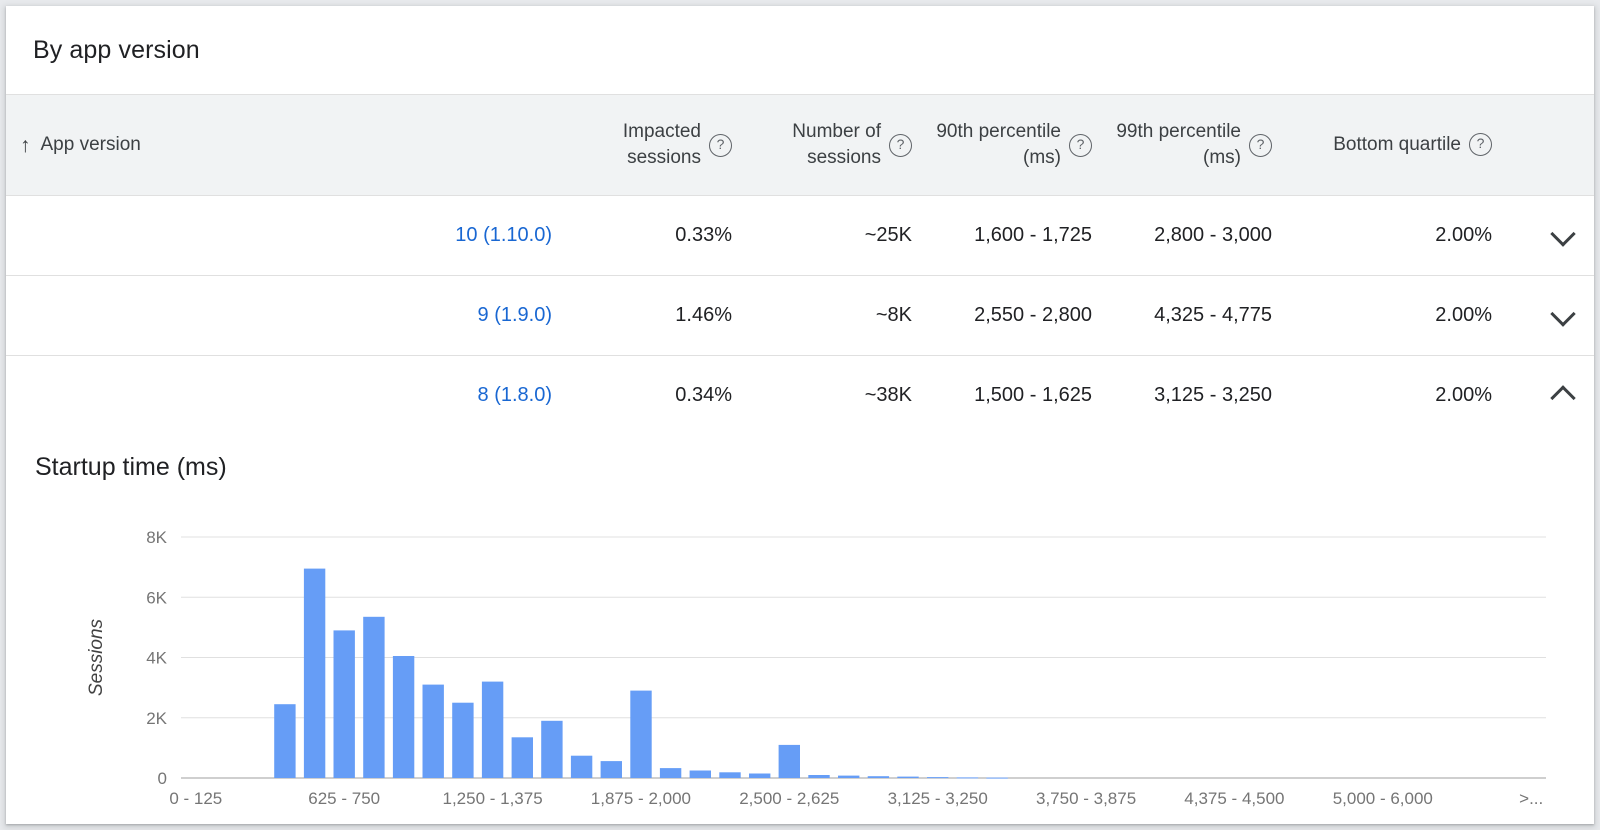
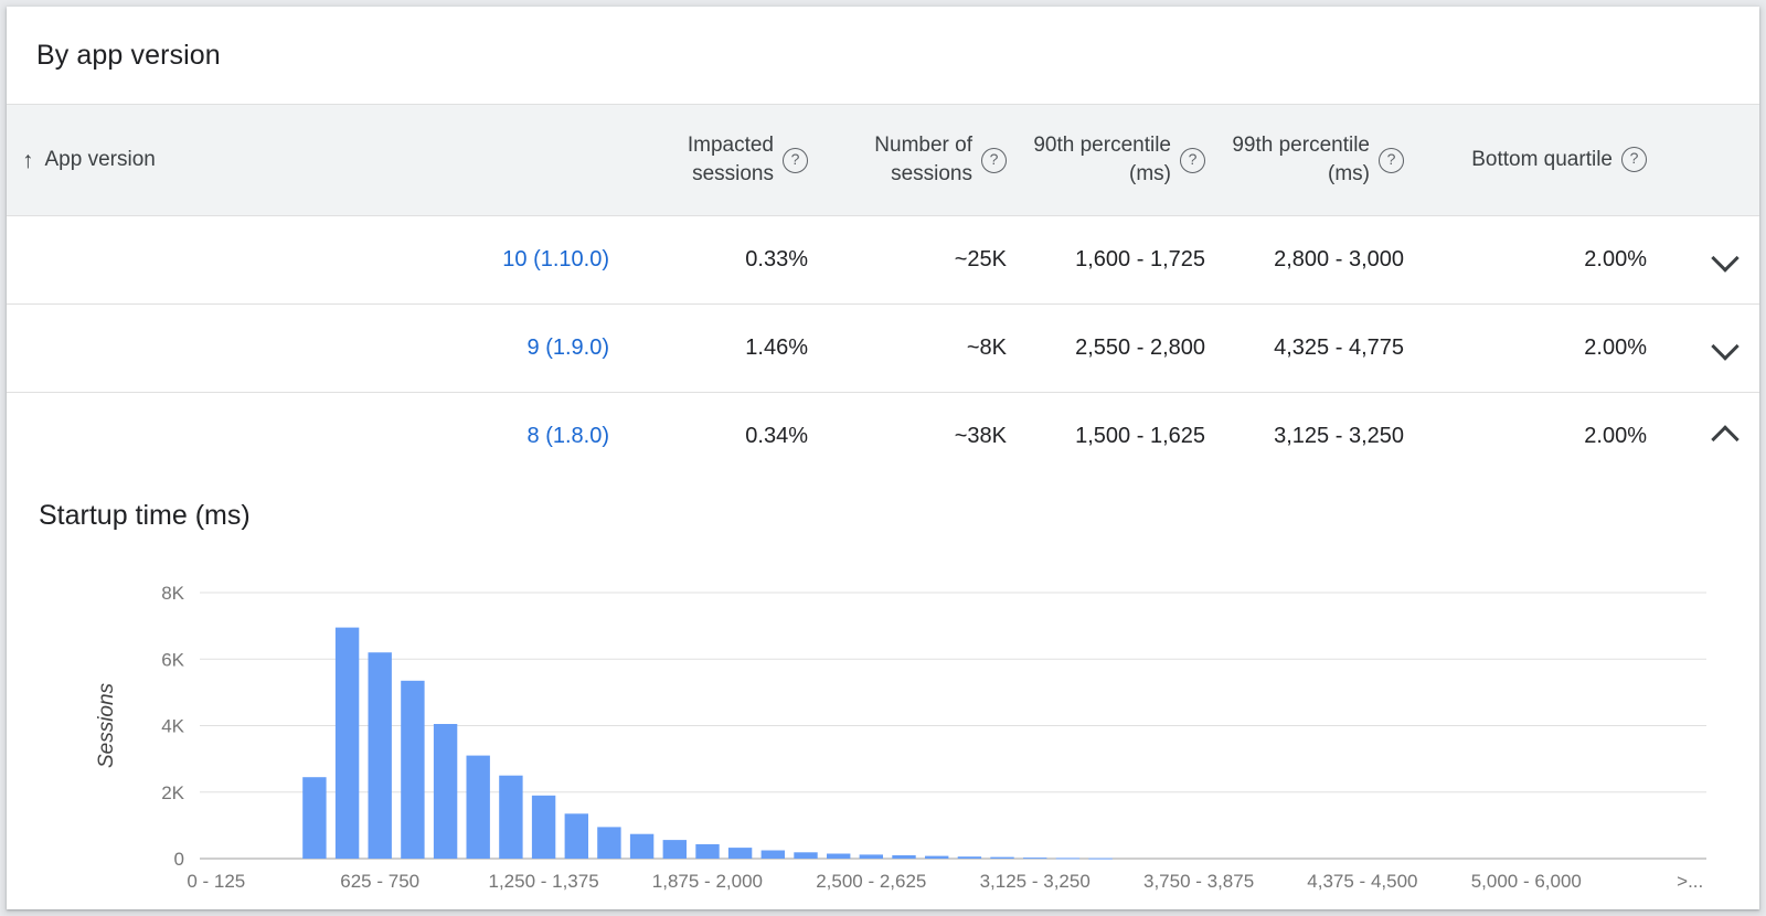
625 - 750: 4.9K -> 6.2K
1,250 - 1,375: 3.2K -> 1.9K
1,500 - 1,625: 1.9K -> 1.0K
1,875 - 2,000: 2.9K -> 0.4K
2,500 - 2,625: 1.1K -> 0.1K
